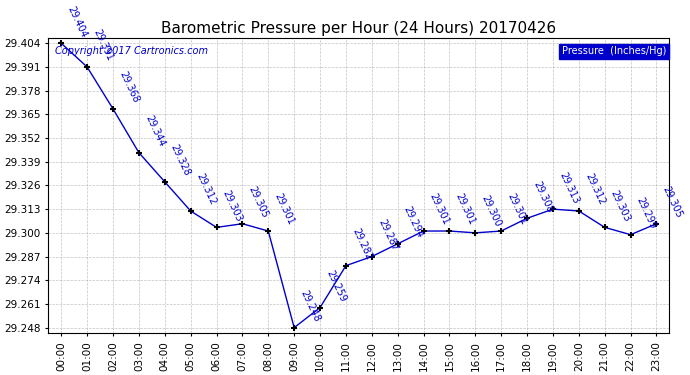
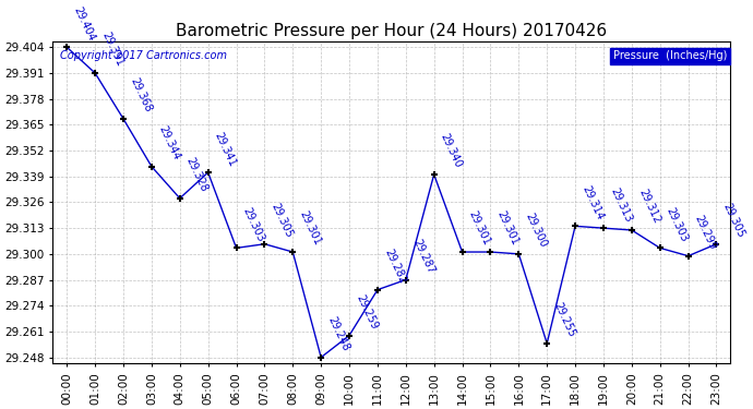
05:00: 29.312 -> 29.341
13:00: 29.294 -> 29.340
17:00: 29.301 -> 29.255
18:00: 29.308 -> 29.314
